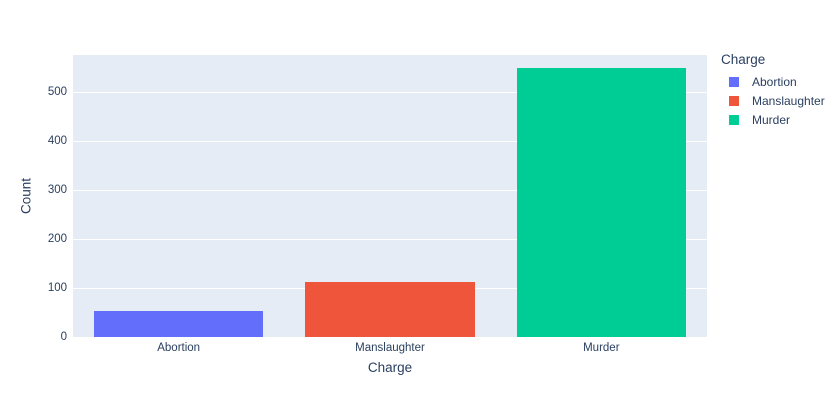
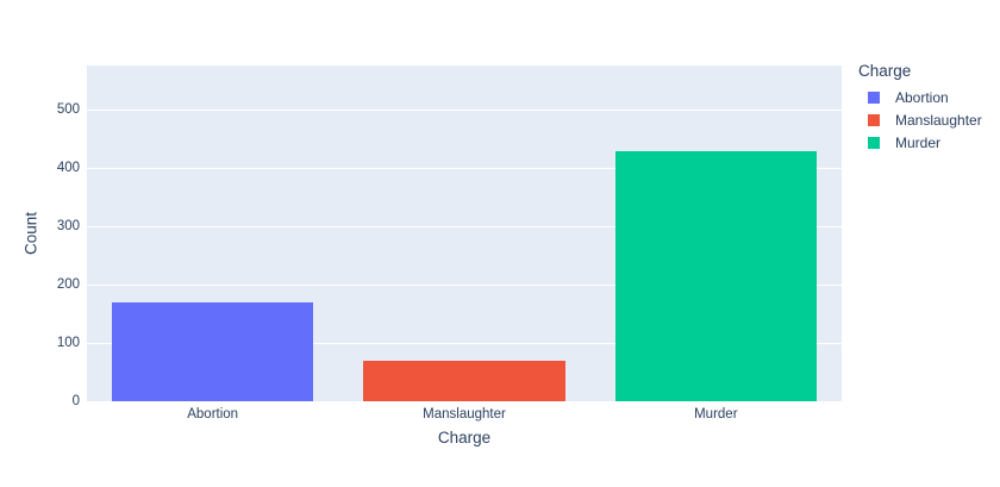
Abortion: 50 -> 170
Manslaughter: 110 -> 70
Murder: 550 -> 430
